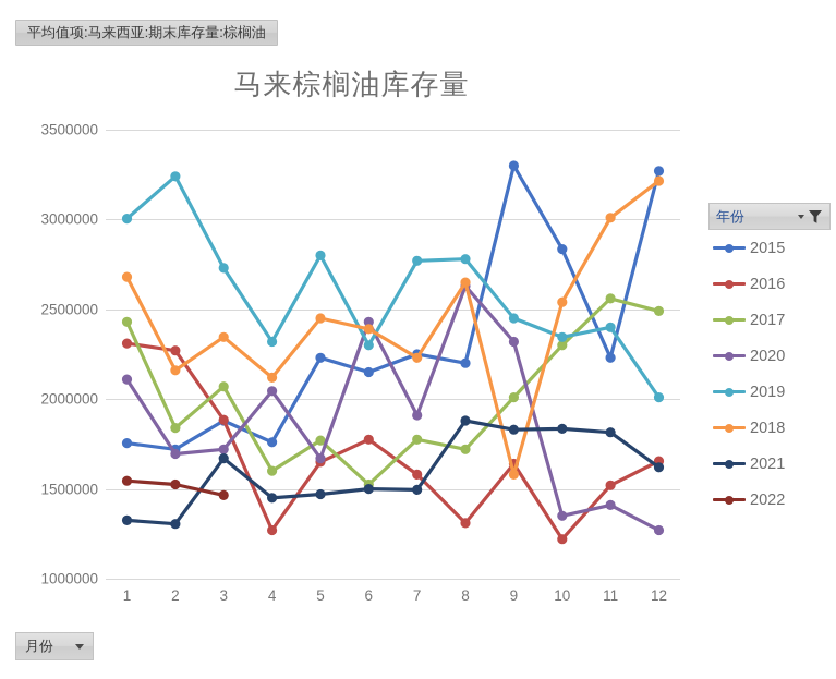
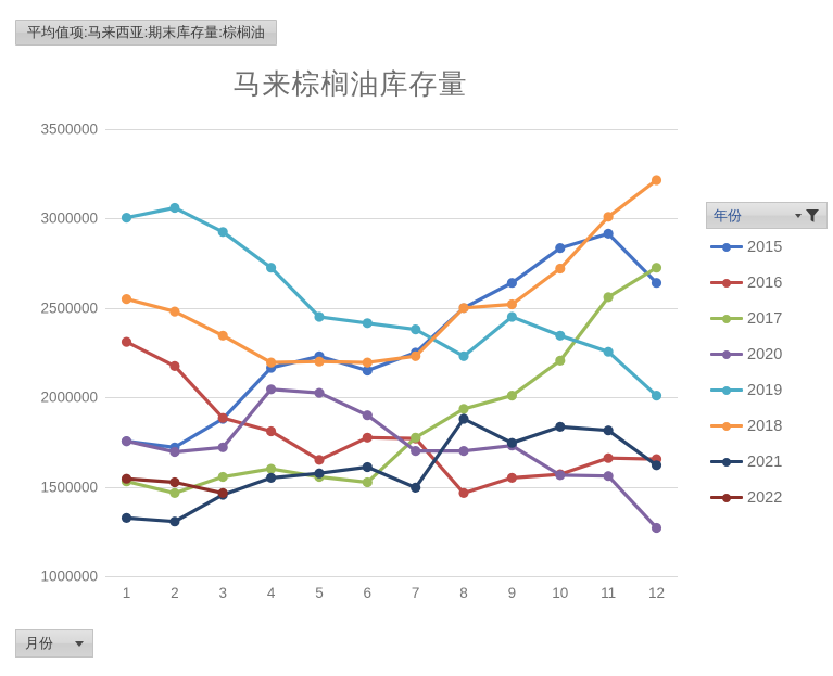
2017/1: 2430000 -> 1530000
2020/1: 2110000 -> 1760000
2018/1: 2680000 -> 2550000
2016/2: 2270000 -> 2180000
2017/2: 1840000 -> 1460000
2019/2: 3240000 -> 3060000
2018/2: 2160000 -> 2480000
2017/3: 2070000 -> 1560000
2019/3: 2730000 -> 2920000
2021/3: 1670000 -> 1460000
2015/4: 1760000 -> 2160000
2016/4: 1270000 -> 1810000
2019/4: 2320000 -> 2720000
2018/4: 2120000 -> 2200000
2021/4: 1450000 -> 1550000
2017/5: 1770000 -> 1560000
2020/5: 1670000 -> 2020000
2019/5: 2800000 -> 2450000
2018/5: 2450000 -> 2200000
2021/5: 1470000 -> 1580000
2020/6: 2430000 -> 1900000
2019/6: 2300000 -> 2420000
2018/6: 2390000 -> 2200000
2021/6: 1500000 -> 1610000
2016/7: 1580000 -> 1770000
2020/7: 1910000 -> 1700000
2019/7: 2770000 -> 2380000
2015/8: 2200000 -> 2500000
2016/8: 1310000 -> 1460000
2017/8: 1720000 -> 1940000
2020/8: 2630000 -> 1700000
2019/8: 2780000 -> 2230000
2018/8: 2650000 -> 2500000
2015/9: 3300000 -> 2640000
2016/9: 1640000 -> 1550000
2020/9: 2320000 -> 1730000
2018/9: 1580000 -> 2520000
2021/9: 1830000 -> 1740000
2016/10: 1220000 -> 1570000
2017/10: 2300000 -> 2200000
2020/10: 1350000 -> 1560000
2018/10: 2540000 -> 2720000
2015/11: 2230000 -> 2920000
2016/11: 1520000 -> 1660000
2020/11: 1410000 -> 1560000
2019/11: 2400000 -> 2260000
2015/12: 3270000 -> 2640000
2017/12: 2490000 -> 2720000
